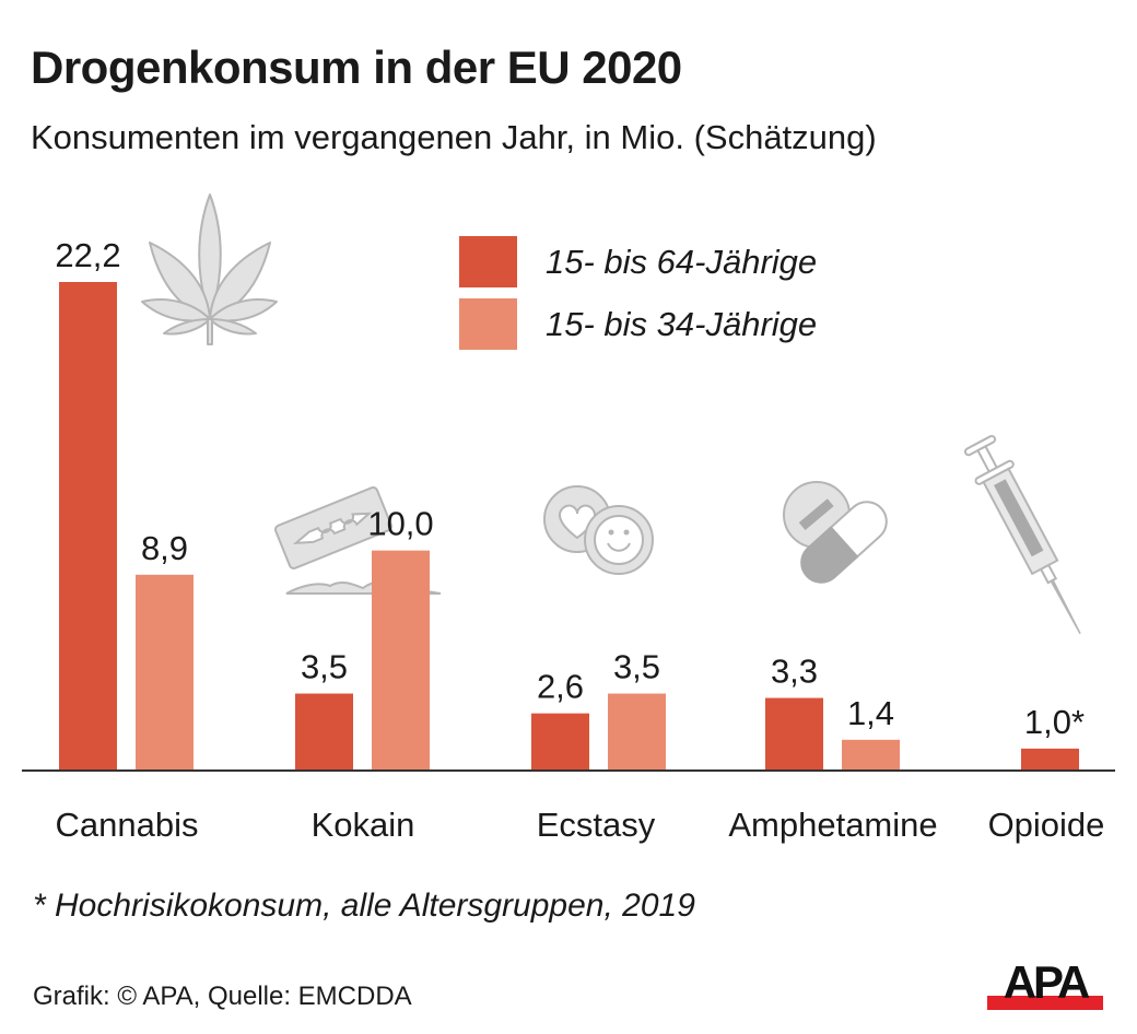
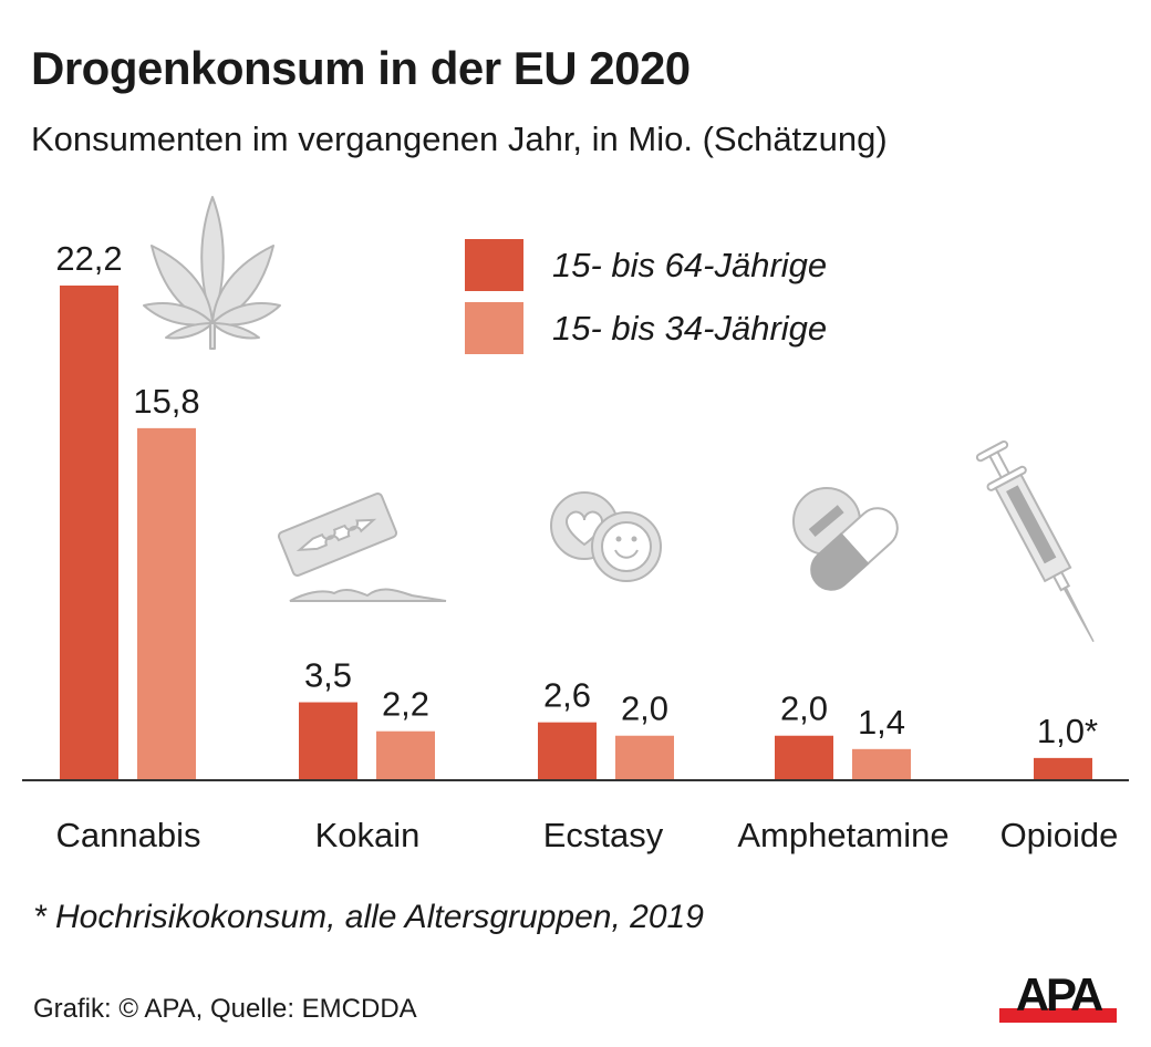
15- bis 34-Jährige/Cannabis: 8,9 -> 15,8
15- bis 34-Jährige/Kokain: 10,0 -> 2,2
15- bis 34-Jährige/Ecstasy: 3,5 -> 2,0
15- bis 64-Jährige/Amphetamine: 3,3 -> 2,0
